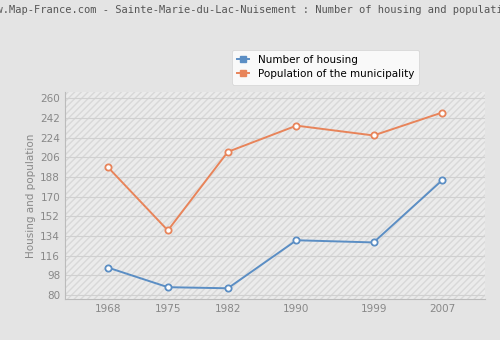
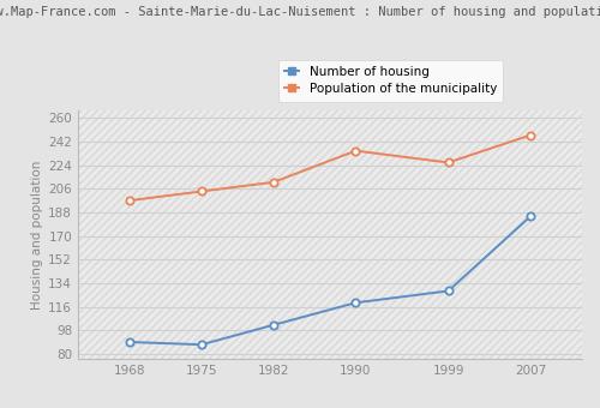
Number of housing/1968: 105 -> 89
Population of the municipality/1975: 139 -> 204
Number of housing/1982: 86 -> 102
Number of housing/1990: 130 -> 119
